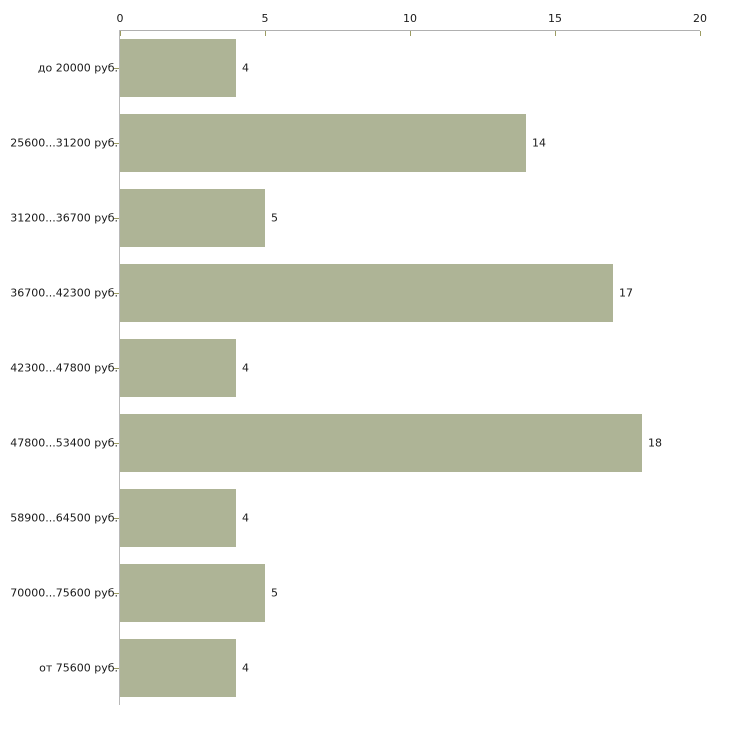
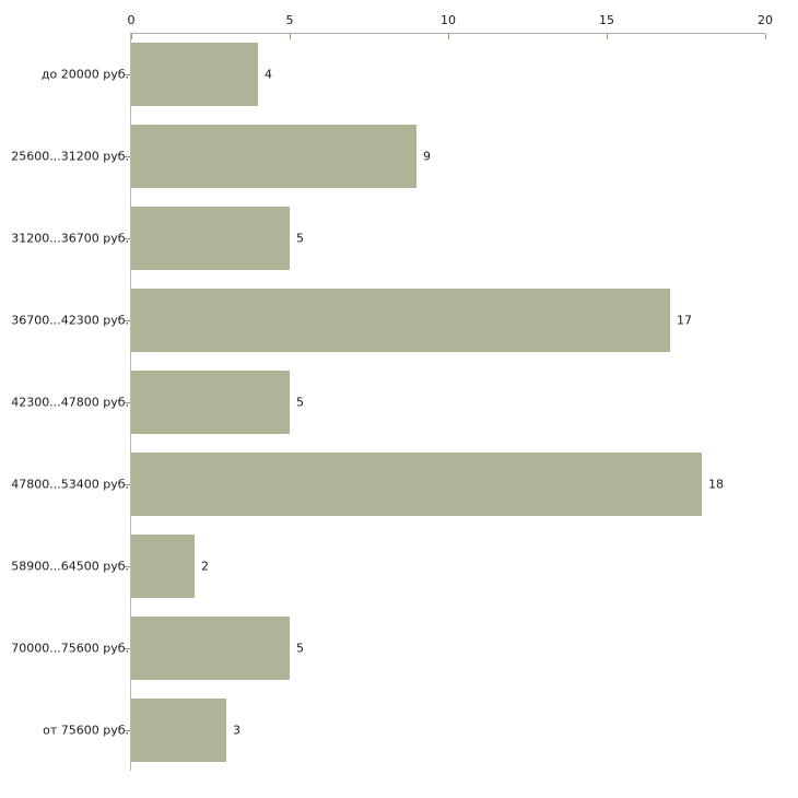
25600...31200 руб.: 14 -> 9
42300...47800 руб.: 4 -> 5
58900...64500 руб.: 4 -> 2
от 75600 руб.: 4 -> 3
